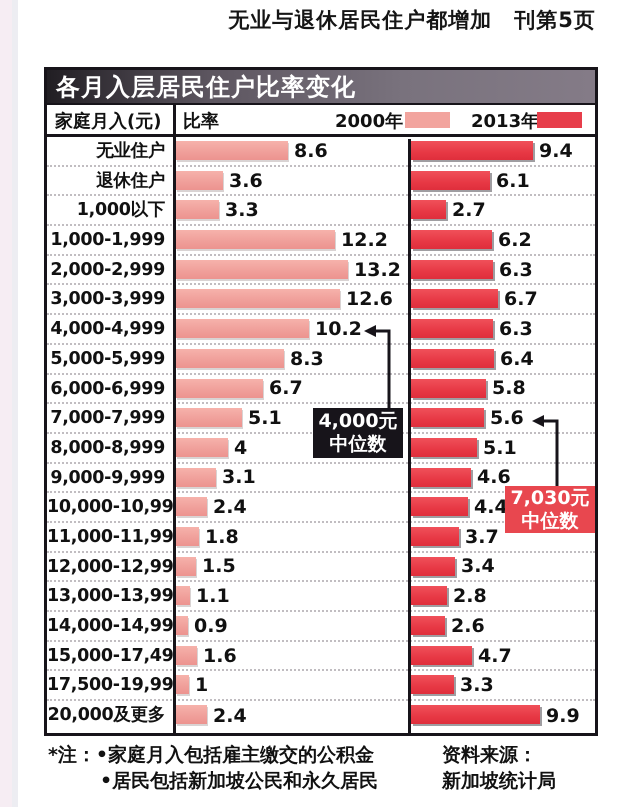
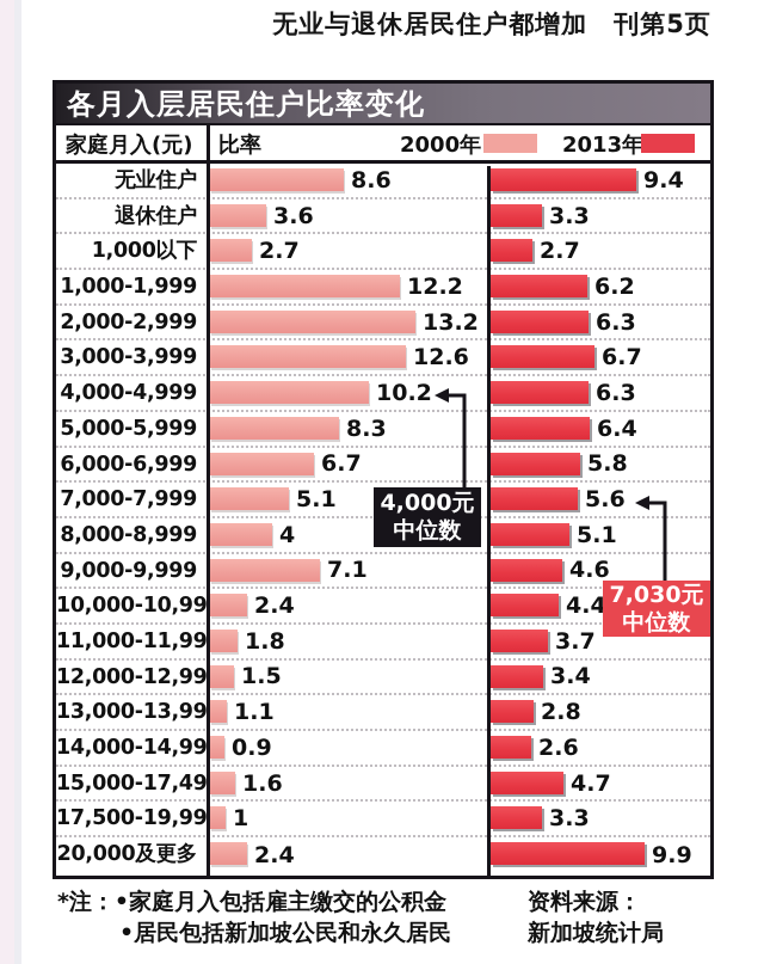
2013年/退休住户: 6.1 -> 3.3
2000年/1,000以下: 3.3 -> 2.7
2000年/9,000-9,999: 3.1 -> 7.1
